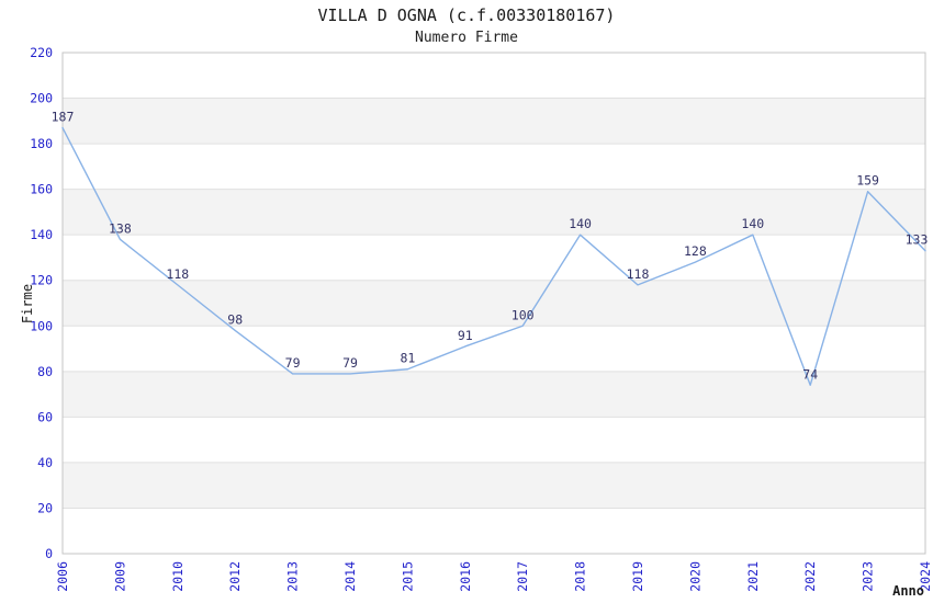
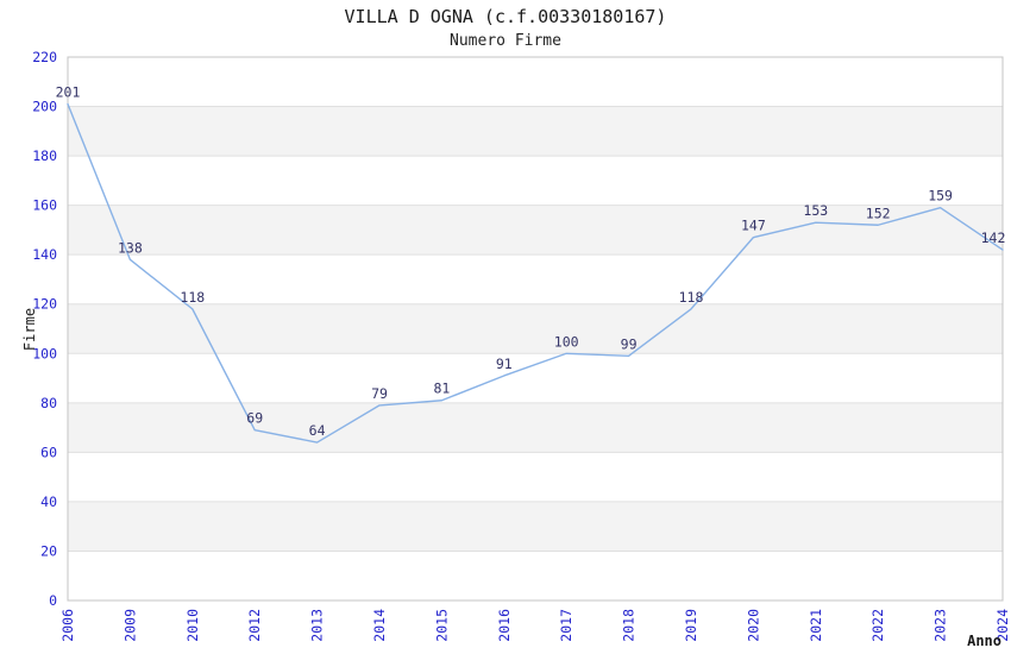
2006: 187 -> 201
2012: 98 -> 69
2013: 79 -> 64
2018: 140 -> 99
2020: 128 -> 147
2021: 140 -> 153
2022: 74 -> 152
2024: 133 -> 142
